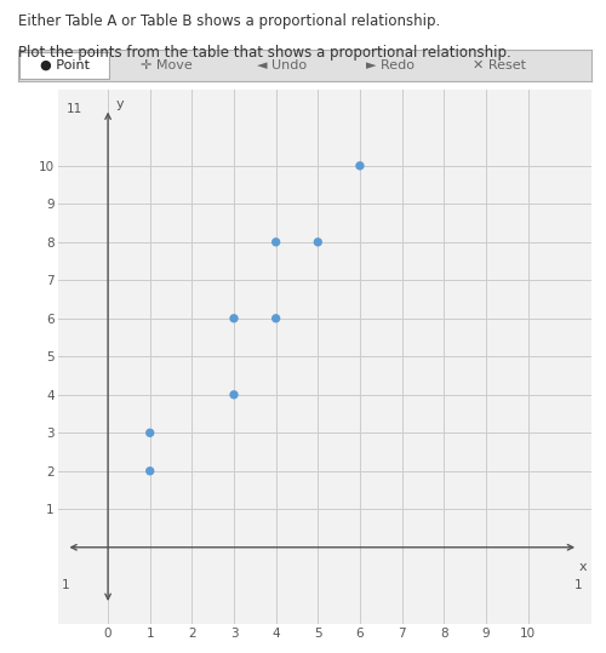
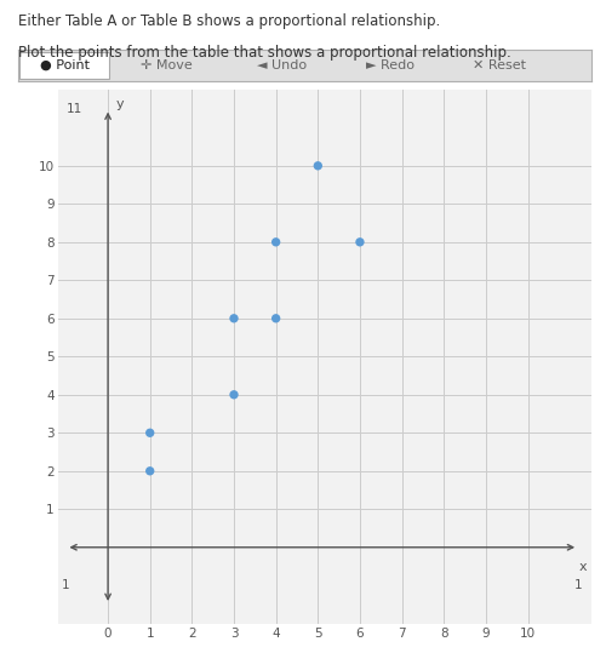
5: 8 -> 10
6: 10 -> 8
